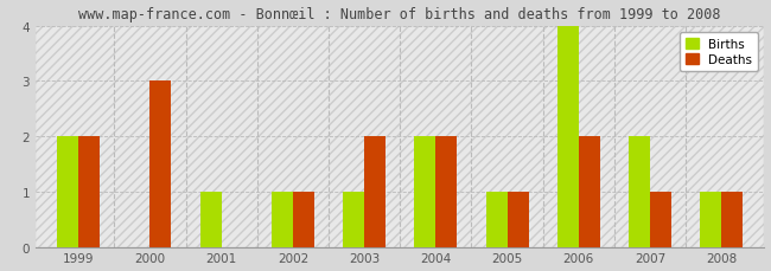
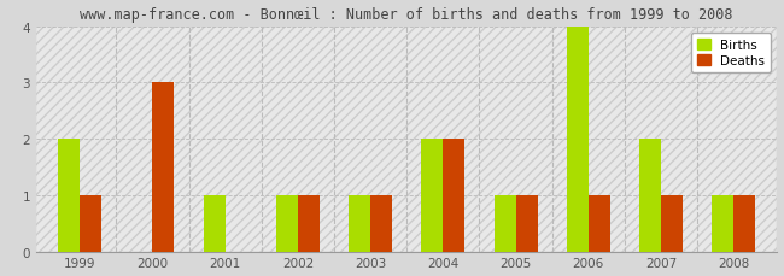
Deaths/1999: 2 -> 1
Deaths/2003: 2 -> 1
Deaths/2006: 2 -> 1
